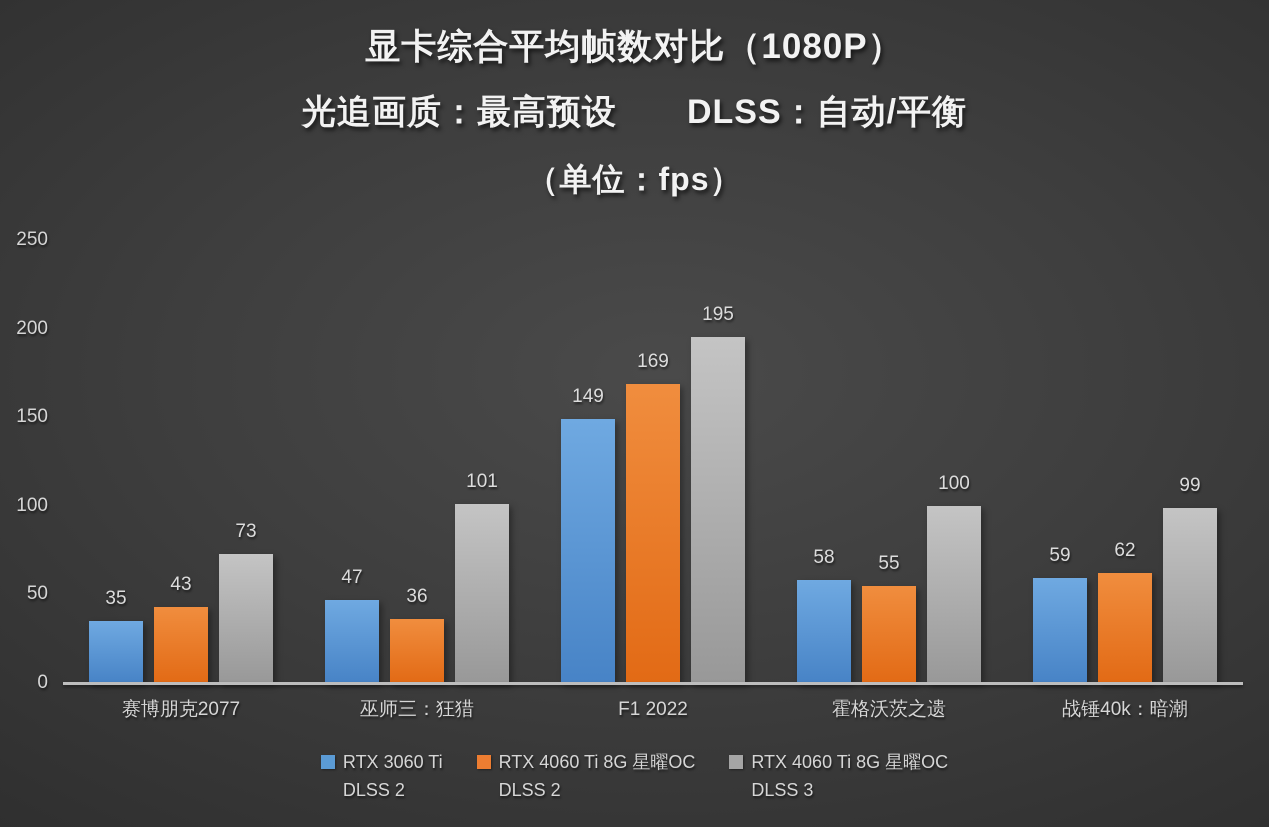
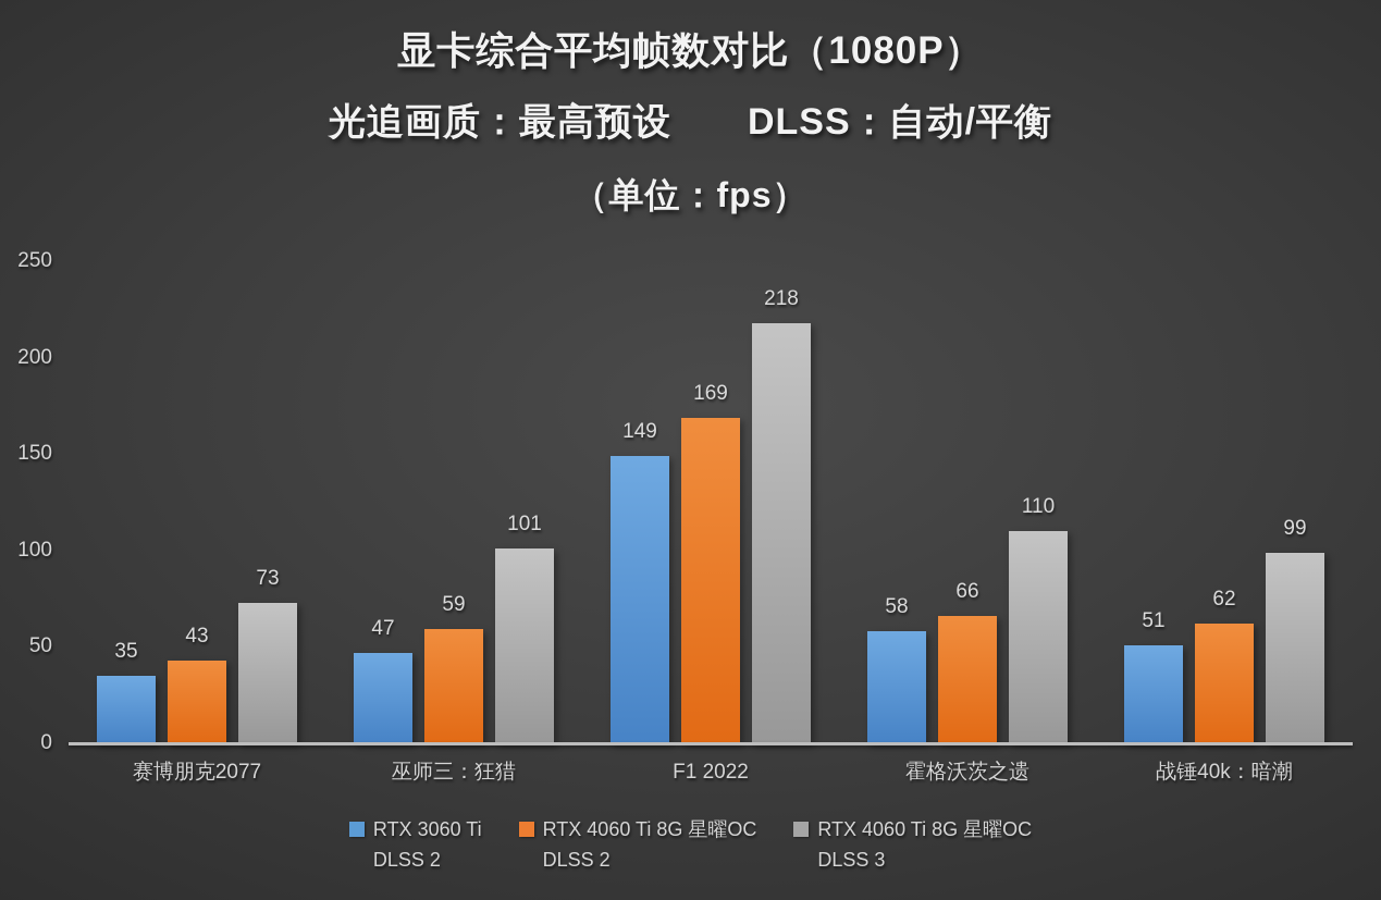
RTX 4060 Ti 8G 星曜OC DLSS 2/巫师三：狂猎: 36 -> 59
RTX 4060 Ti 8G 星曜OC DLSS 3/F1 2022: 195 -> 218
RTX 4060 Ti 8G 星曜OC DLSS 2/霍格沃茨之遗: 55 -> 66
RTX 4060 Ti 8G 星曜OC DLSS 3/霍格沃茨之遗: 100 -> 110
RTX 3060 Ti DLSS 2/战锤40k：暗潮: 59 -> 51
